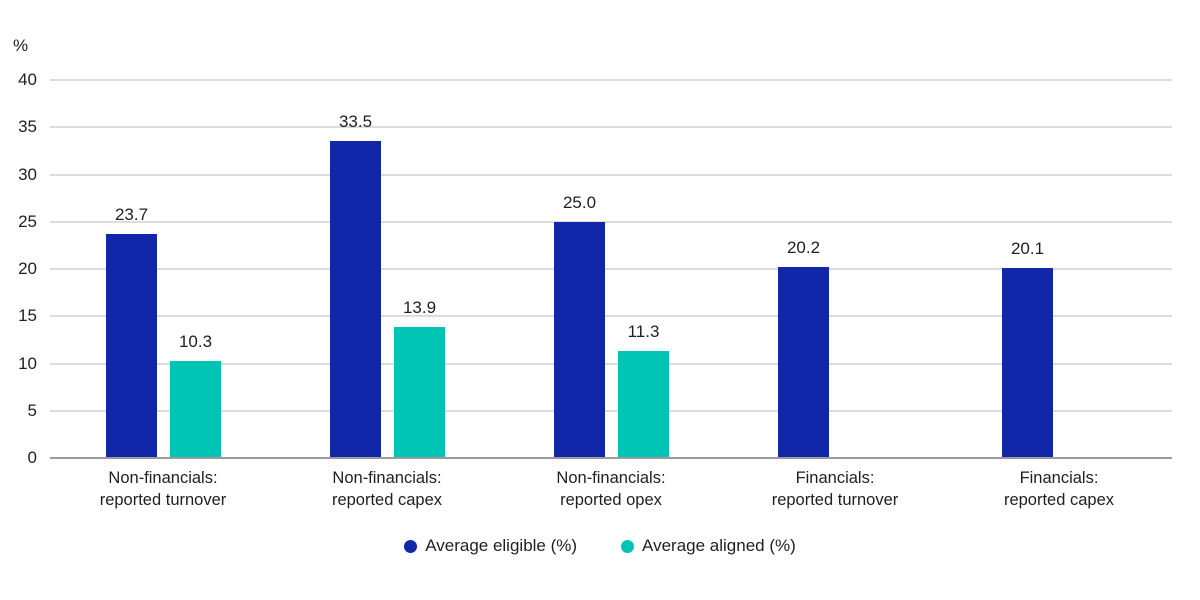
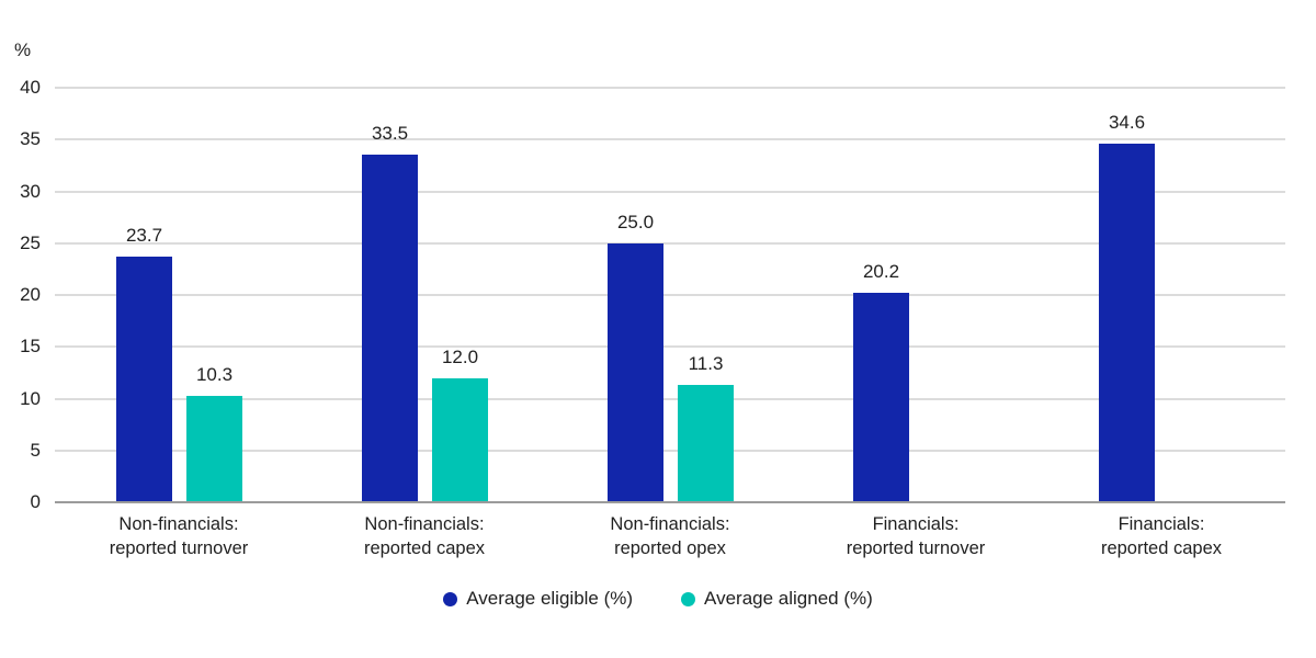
Average aligned (%)/Non-financials: reported capex: 13.9 -> 12.0
Average eligible (%)/Financials: reported capex: 20.1 -> 34.6
